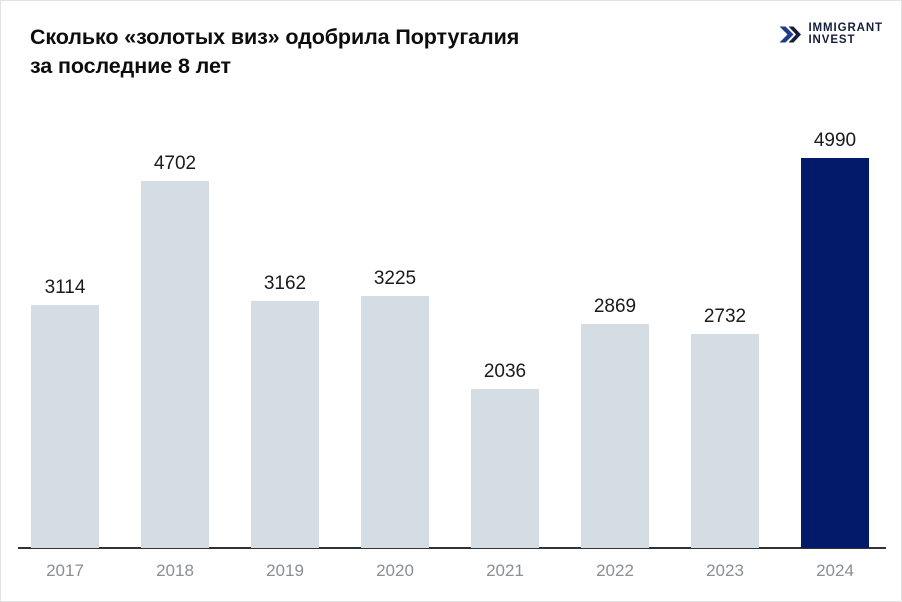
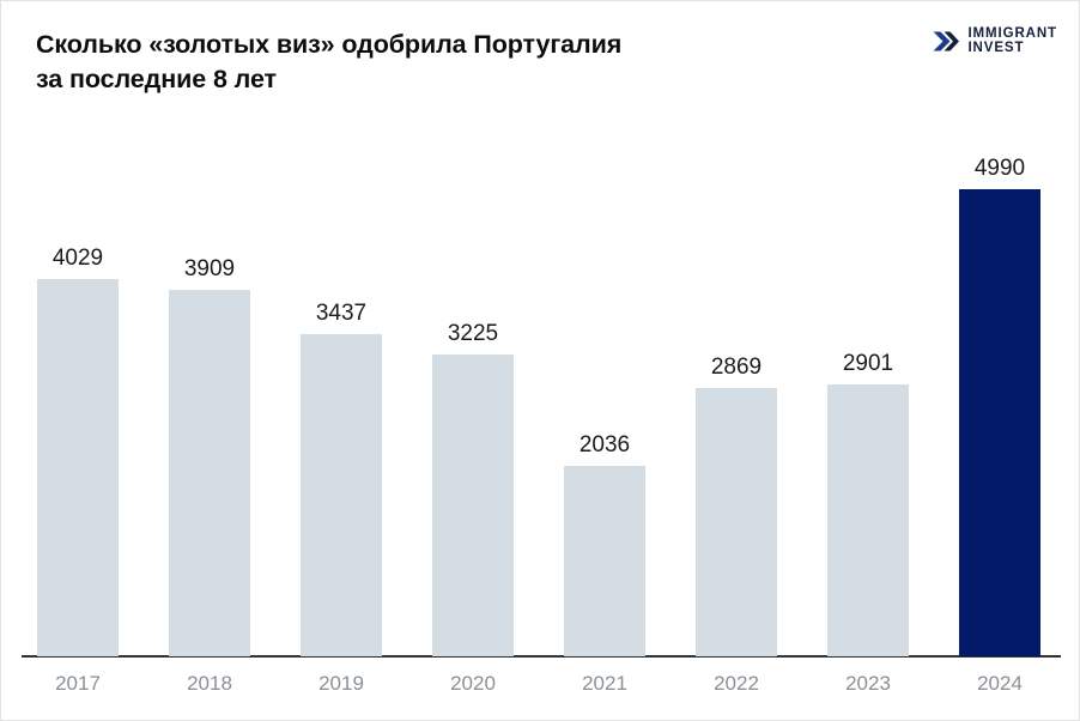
2017: 3114 -> 4029
2018: 4702 -> 3909
2019: 3162 -> 3437
2023: 2732 -> 2901
